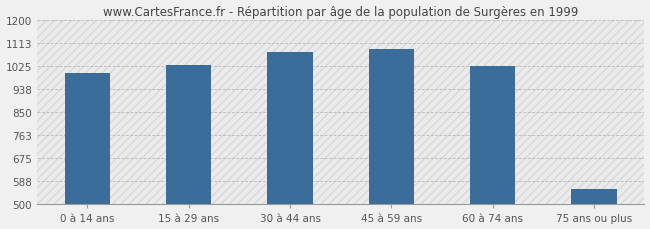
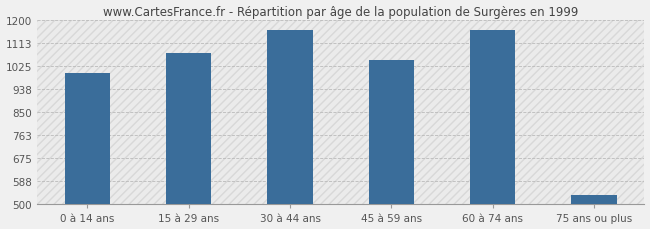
15 à 29 ans: 1030 -> 1075
30 à 44 ans: 1080 -> 1163
45 à 59 ans: 1090 -> 1050
60 à 74 ans: 1025 -> 1163
75 ans ou plus: 560 -> 537
